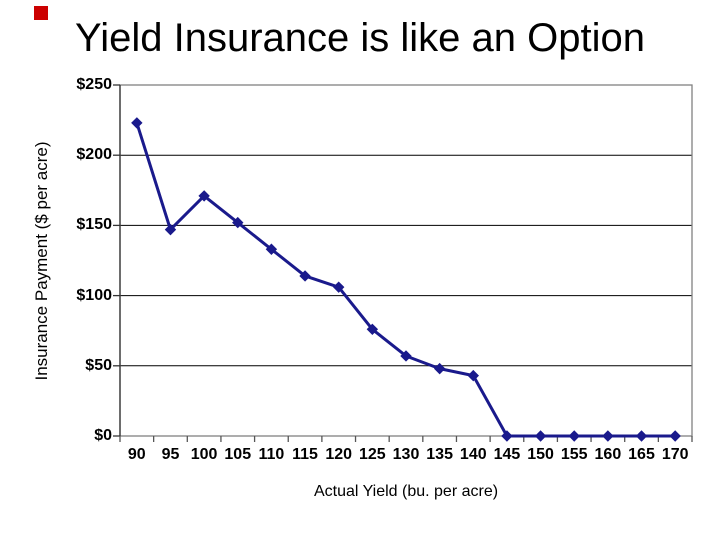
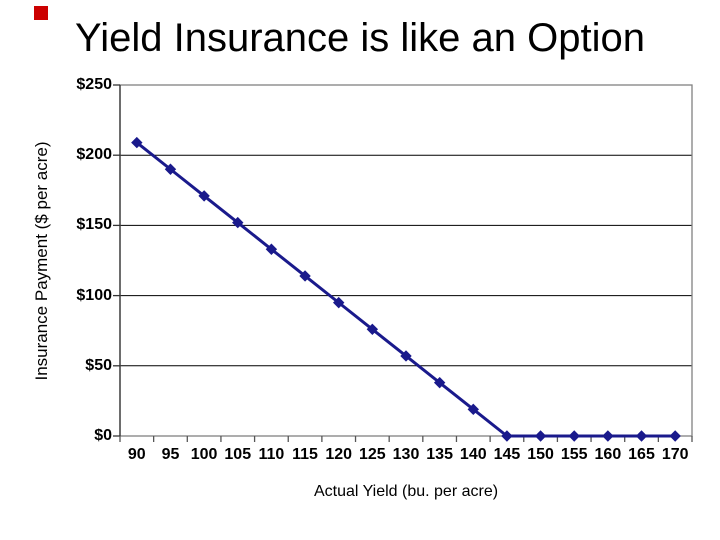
90: $223 -> $209
95: $147 -> $190
120: $106 -> $95
135: $48 -> $38
140: $43 -> $19
